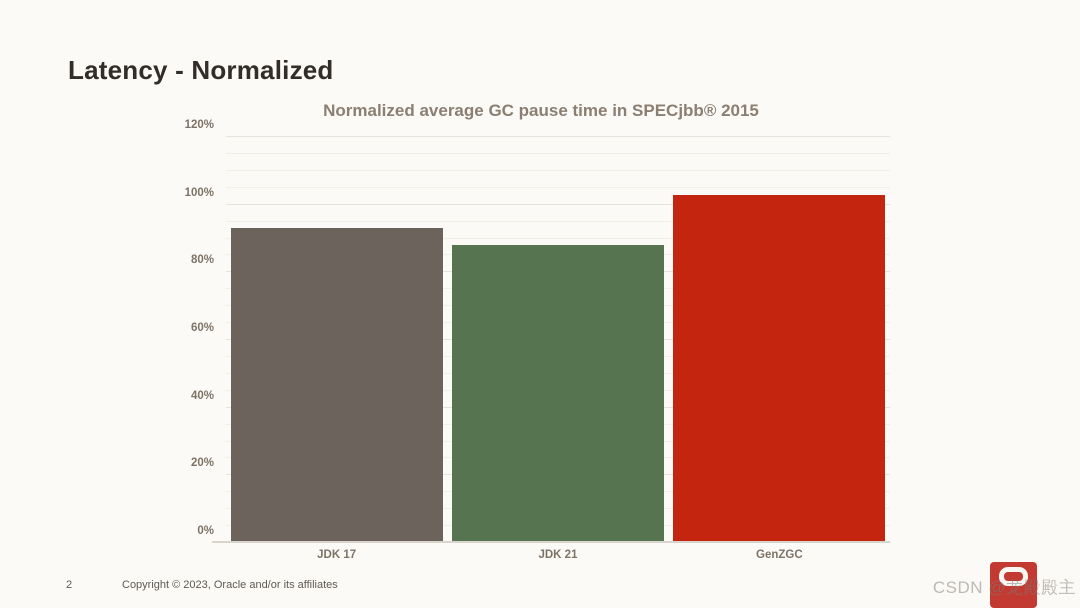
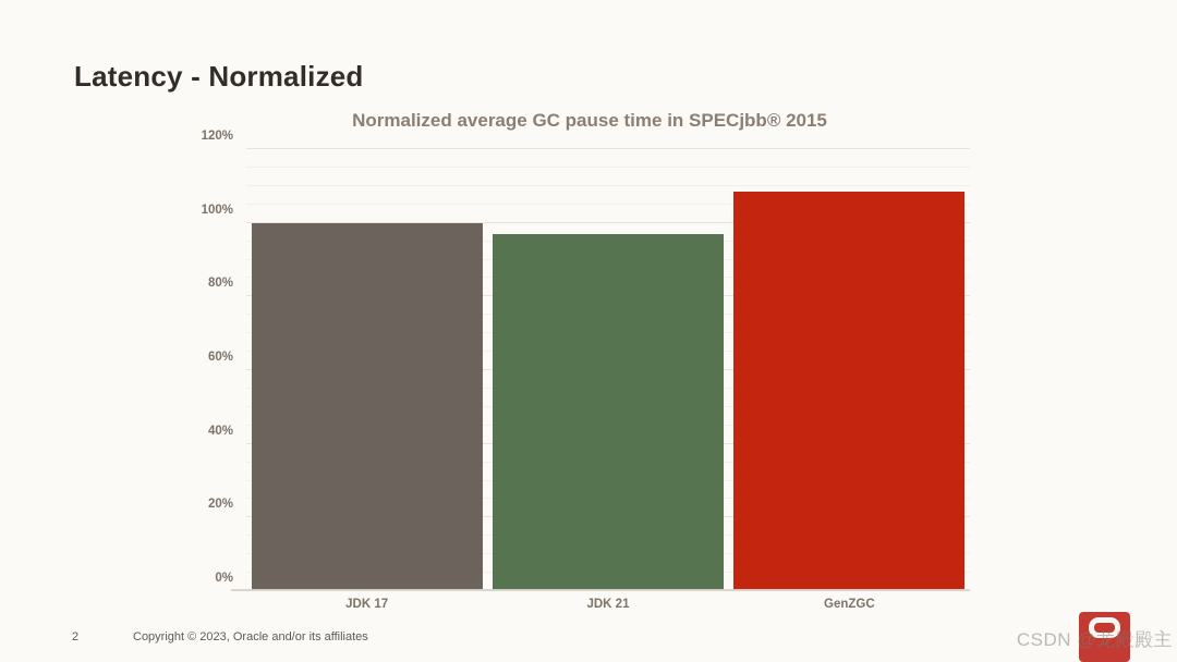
JDK 17: 93% -> 100%
JDK 21: 88% -> 97%
GenZGC: 103% -> 108%
